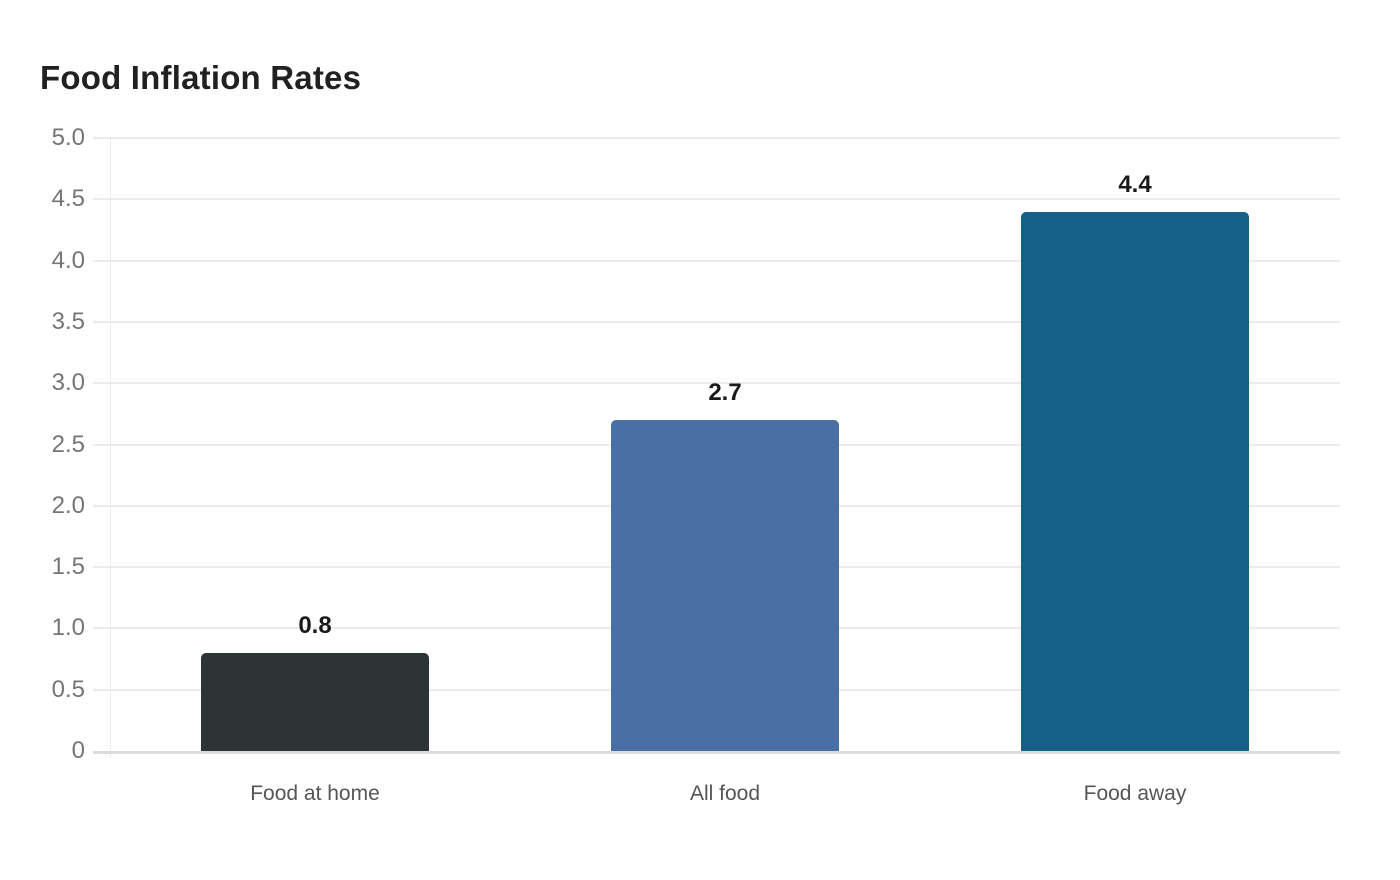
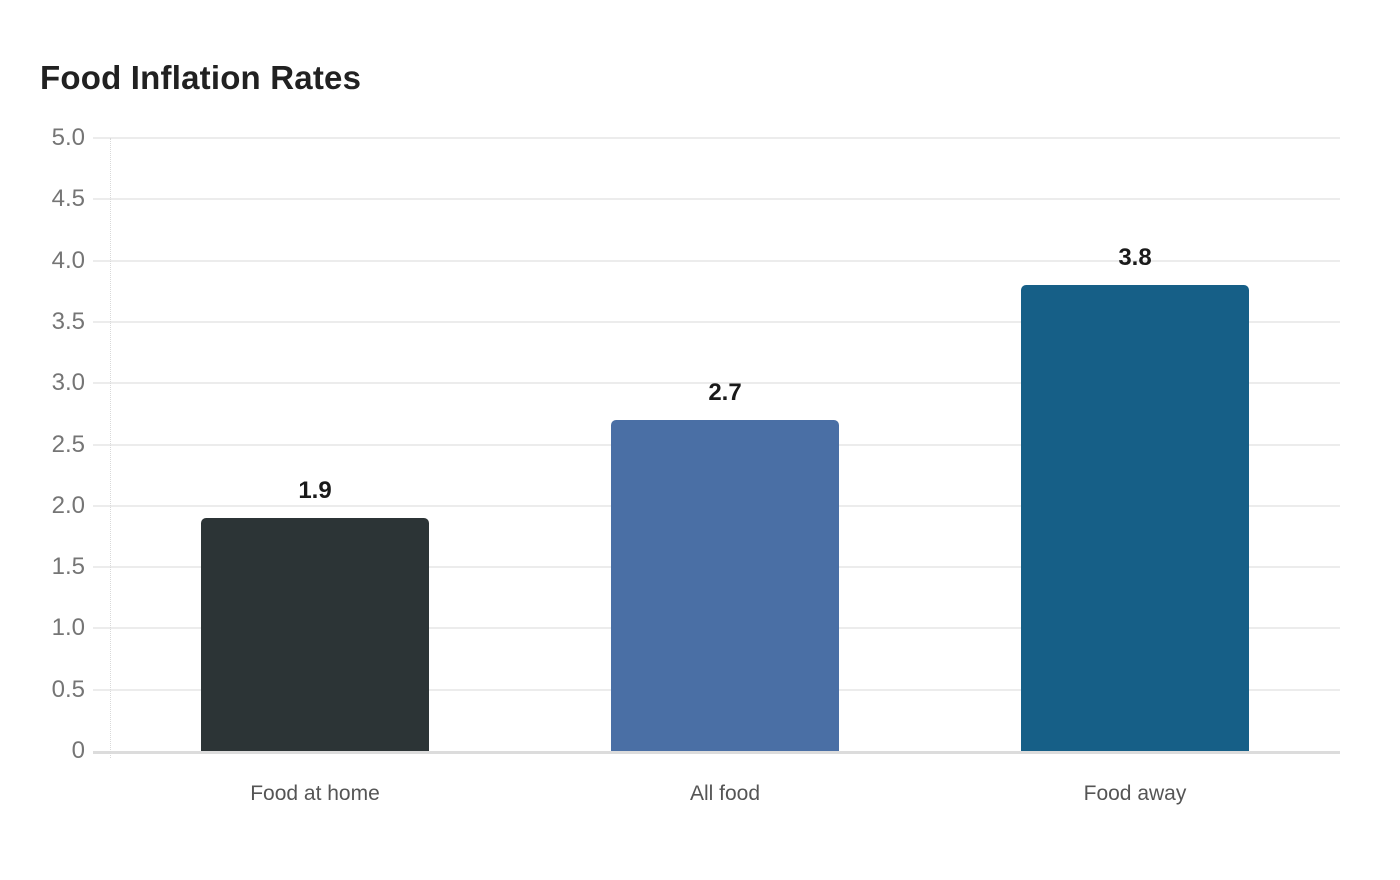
Food at home: 0.8 -> 1.9
Food away: 4.4 -> 3.8
